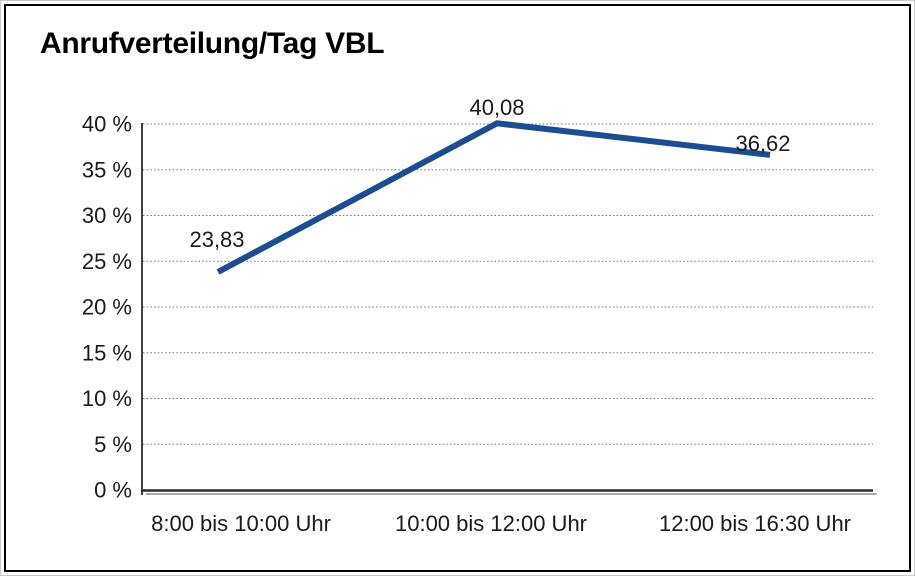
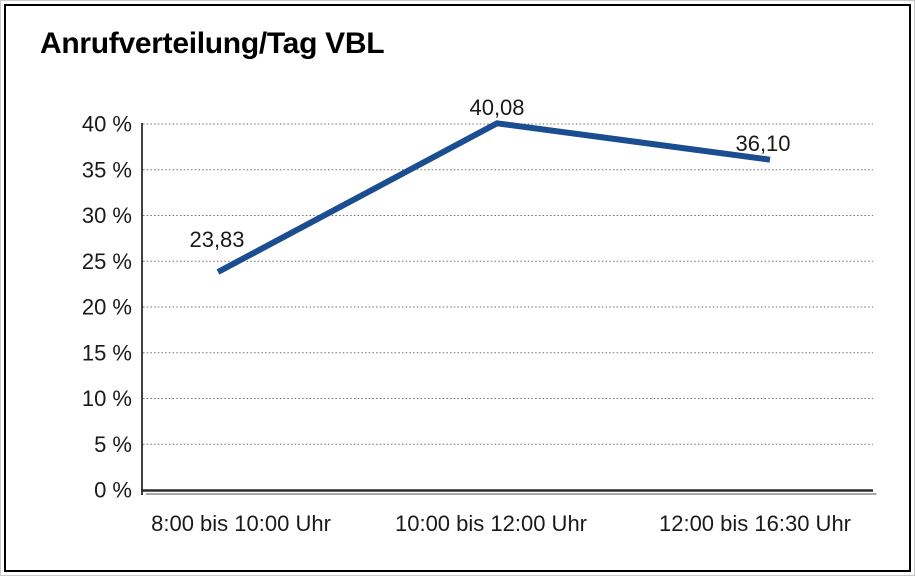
12:00 bis 16:30 Uhr: 36,62 -> 36,10
